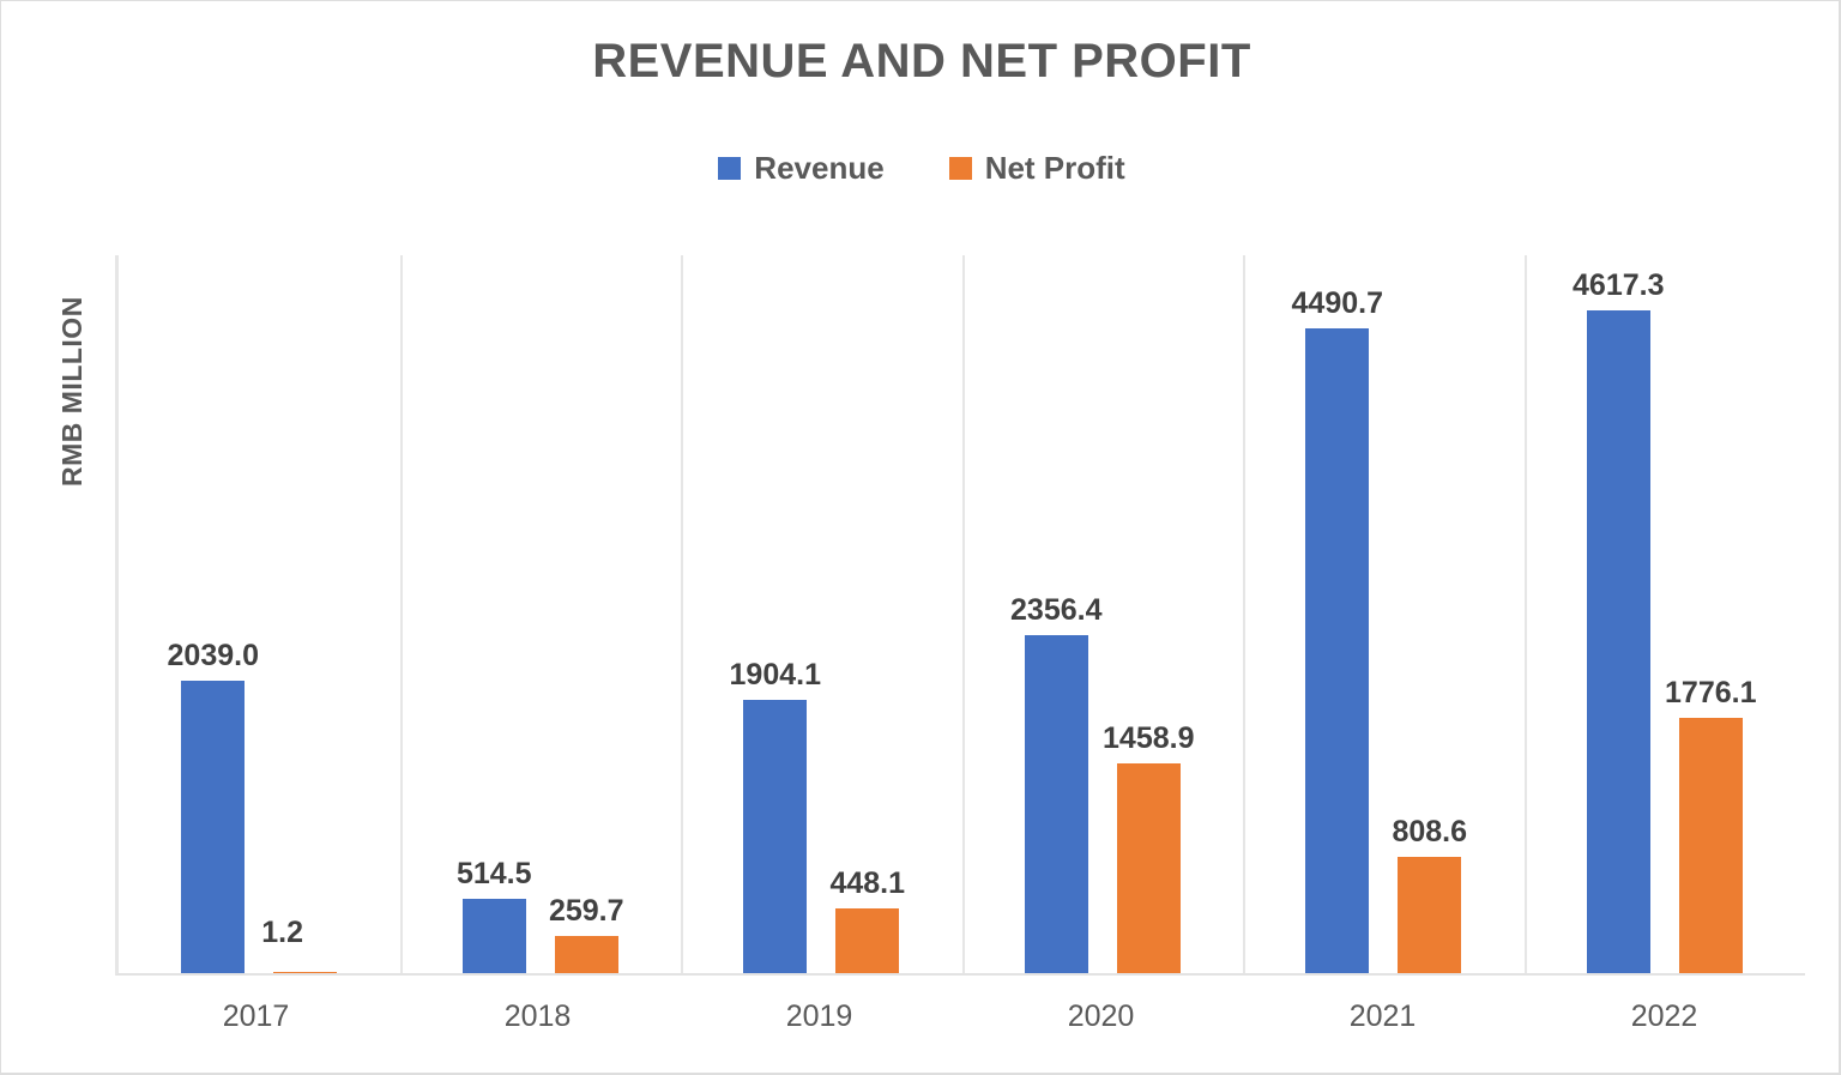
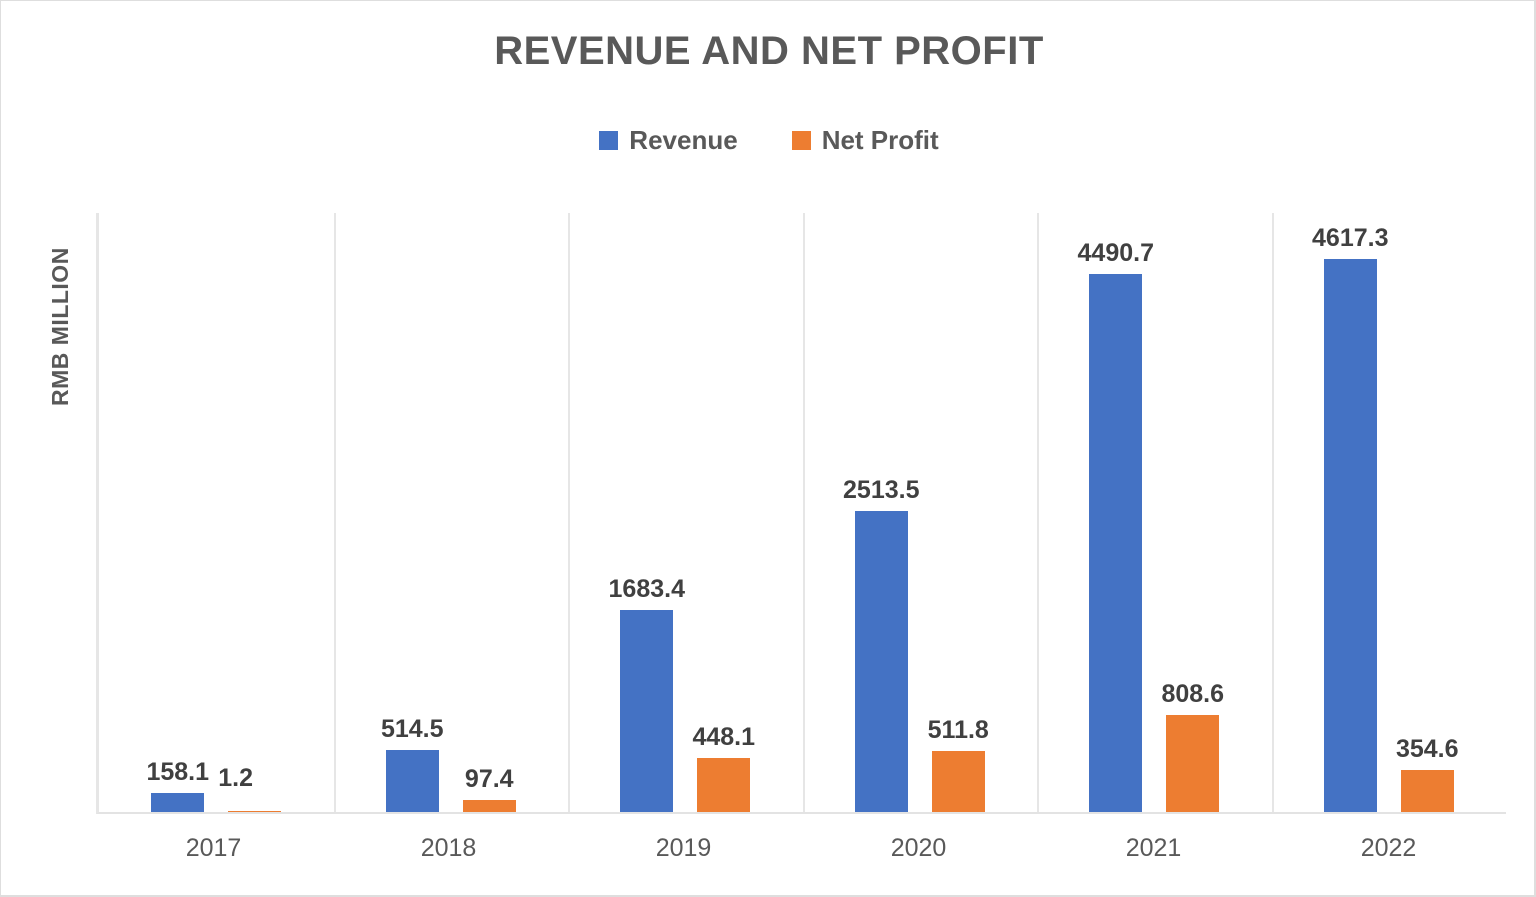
Revenue/2017: 2039.0 -> 158.1
Net Profit/2018: 259.7 -> 97.4
Revenue/2019: 1904.1 -> 1683.4
Revenue/2020: 2356.4 -> 2513.5
Net Profit/2020: 1458.9 -> 511.8
Net Profit/2022: 1776.1 -> 354.6
